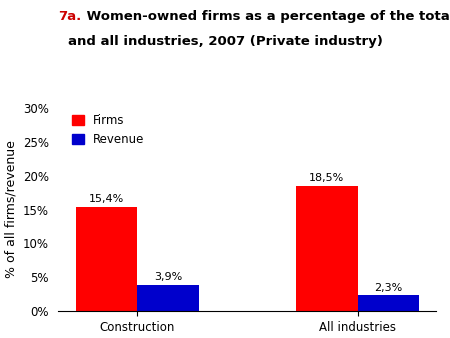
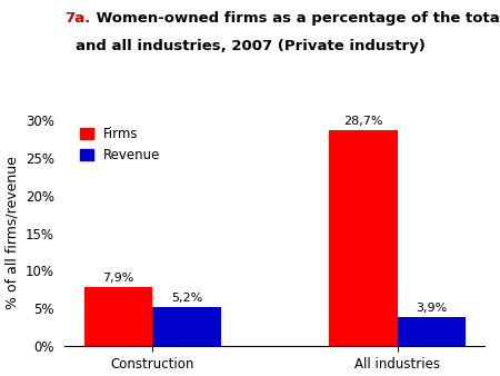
Firms/Construction: 15,4% -> 7,9%
Revenue/Construction: 3,9% -> 5,2%
Firms/All industries: 18,5% -> 28,7%
Revenue/All industries: 2,3% -> 3,9%
